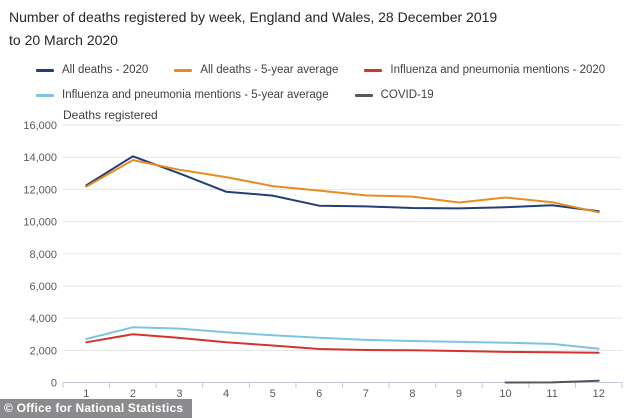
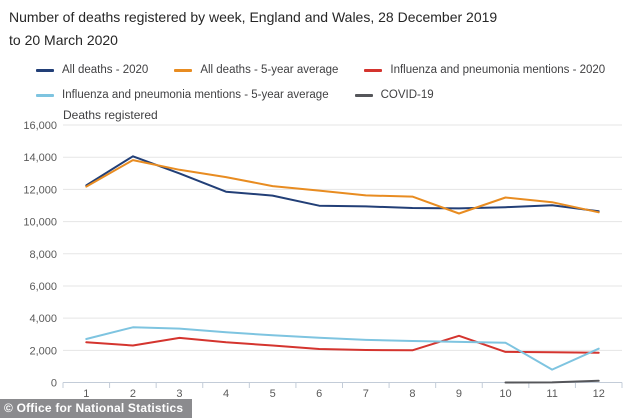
Influenza and pneumonia mentions - 2020/2: 3000 -> 2300
All deaths - 5-year average/9: 11200 -> 10500
Influenza and pneumonia mentions - 2020/9: 2000 -> 2900
Influenza and pneumonia mentions - 5-year average/11: 2400 -> 800
